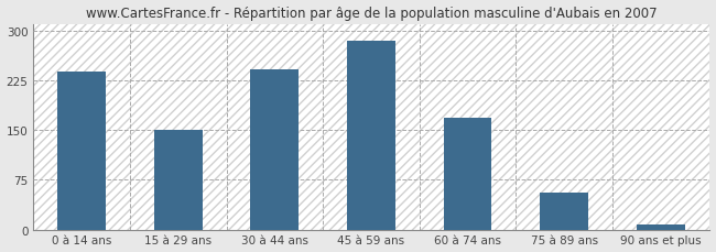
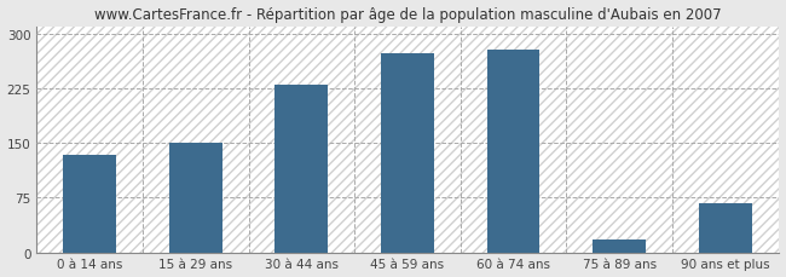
0 à 14 ans: 238 -> 134
30 à 44 ans: 242 -> 230
45 à 59 ans: 285 -> 272
60 à 74 ans: 168 -> 278
75 à 89 ans: 55 -> 18
90 ans et plus: 7 -> 68
